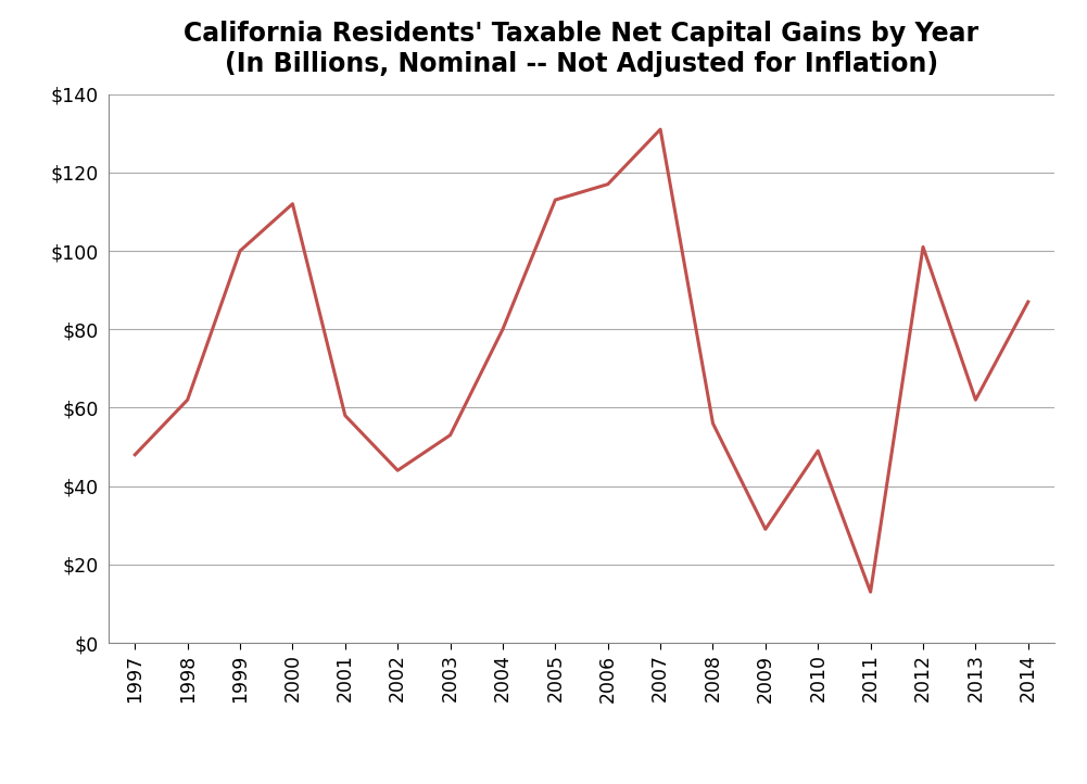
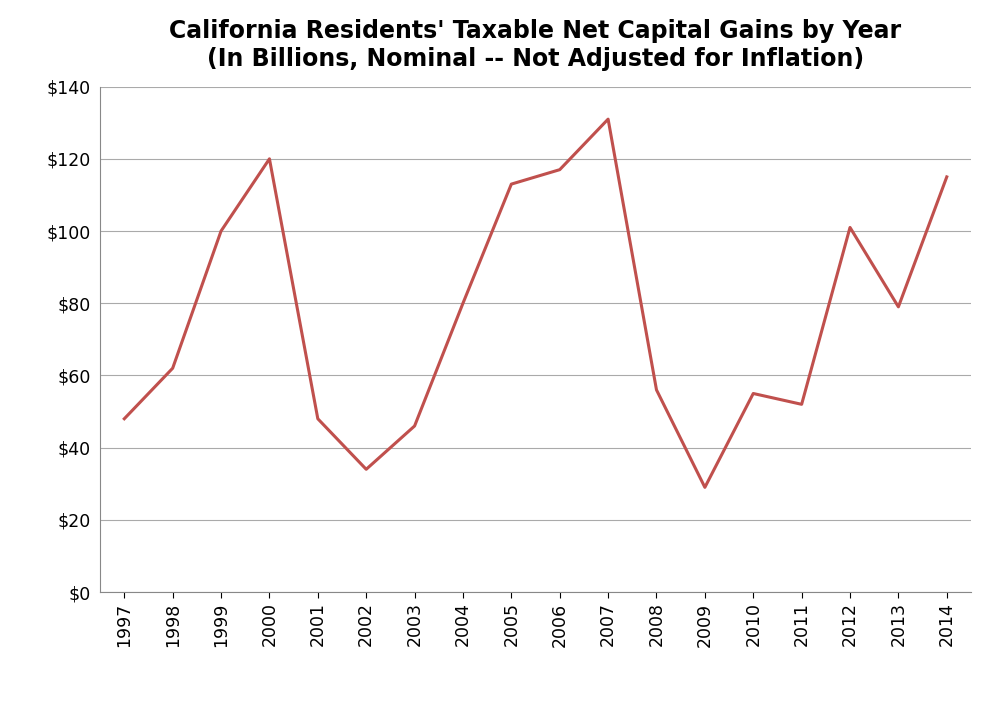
2000: $112 -> $120
2001: $58 -> $48
2002: $44 -> $34
2003: $53 -> $46
2010: $49 -> $55
2011: $13 -> $52
2013: $62 -> $79
2014: $87 -> $115
